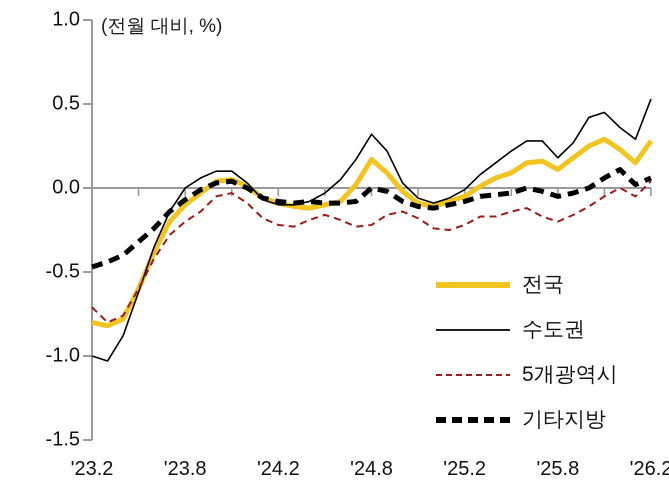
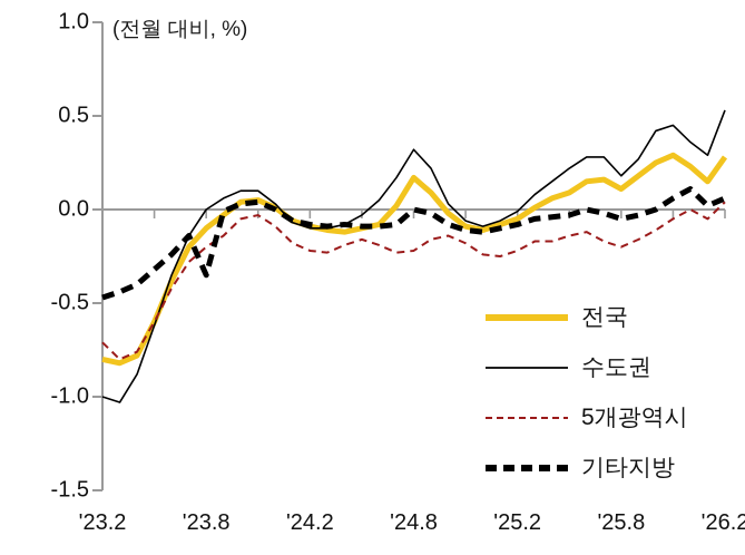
기타지방/'23.8: -0.07 -> -0.35
